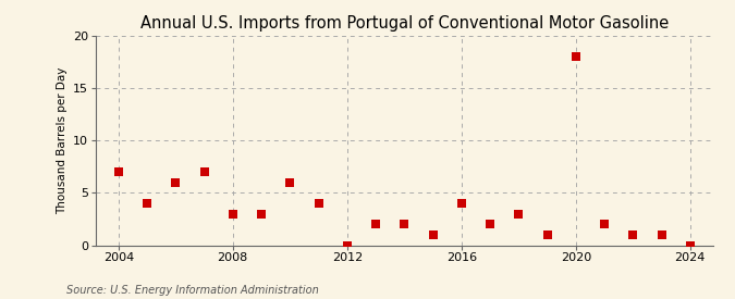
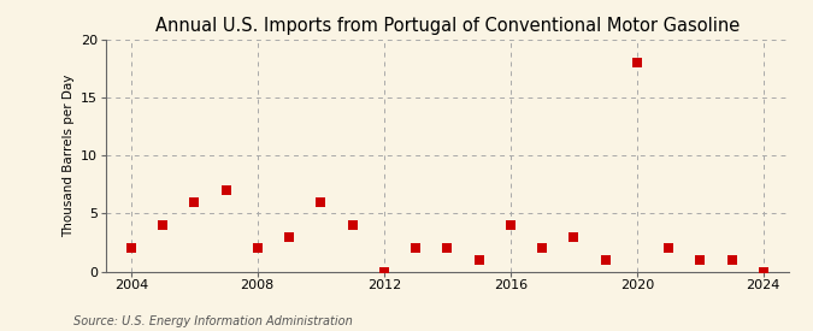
2004: 7 -> 2
2008: 3 -> 2
